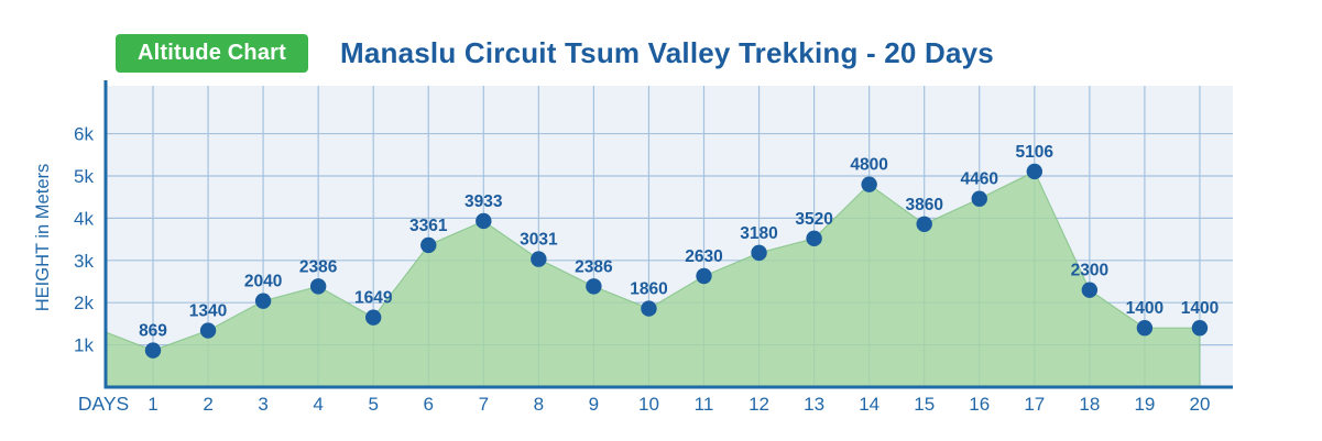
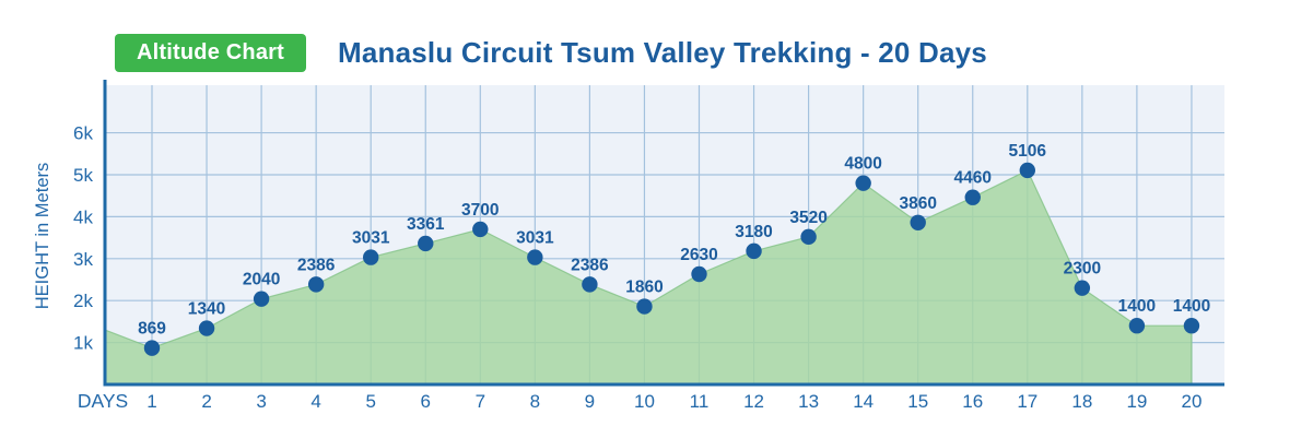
5: 1649 -> 3031
7: 3933 -> 3700
